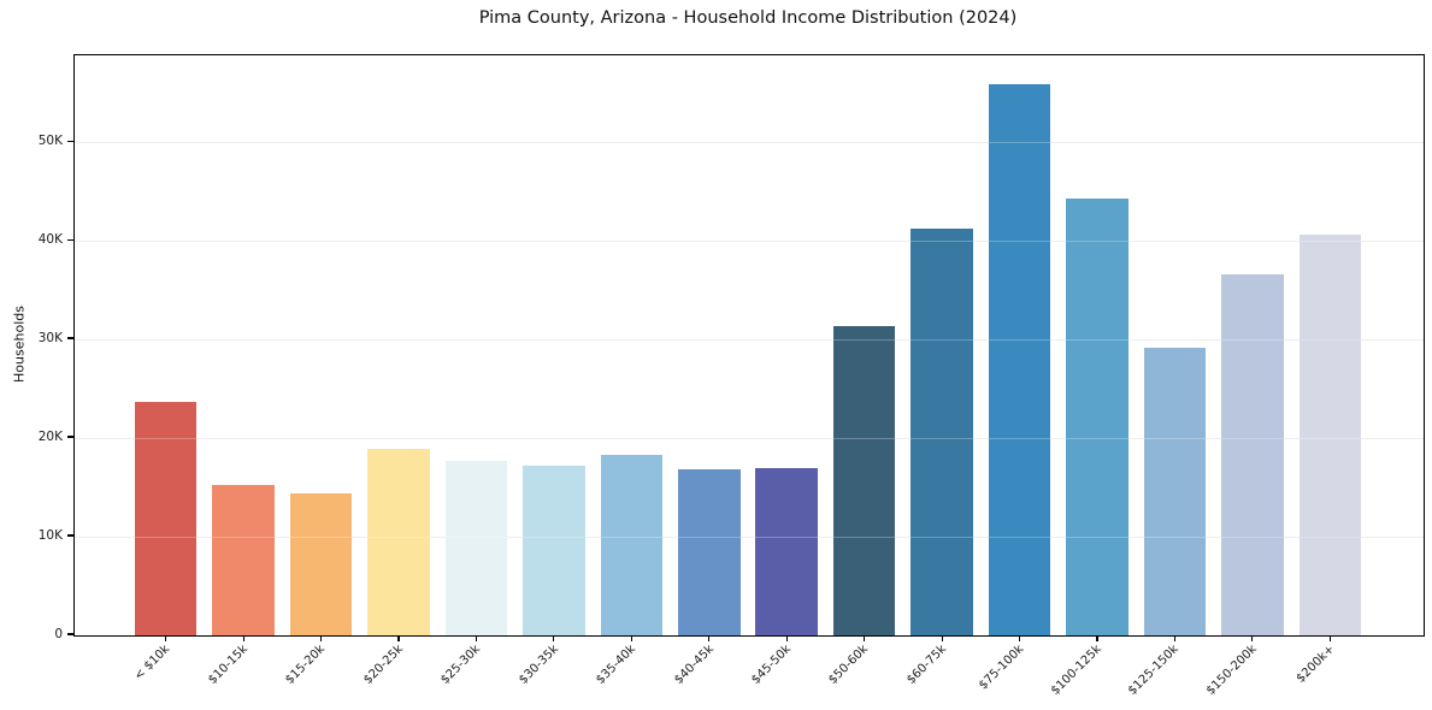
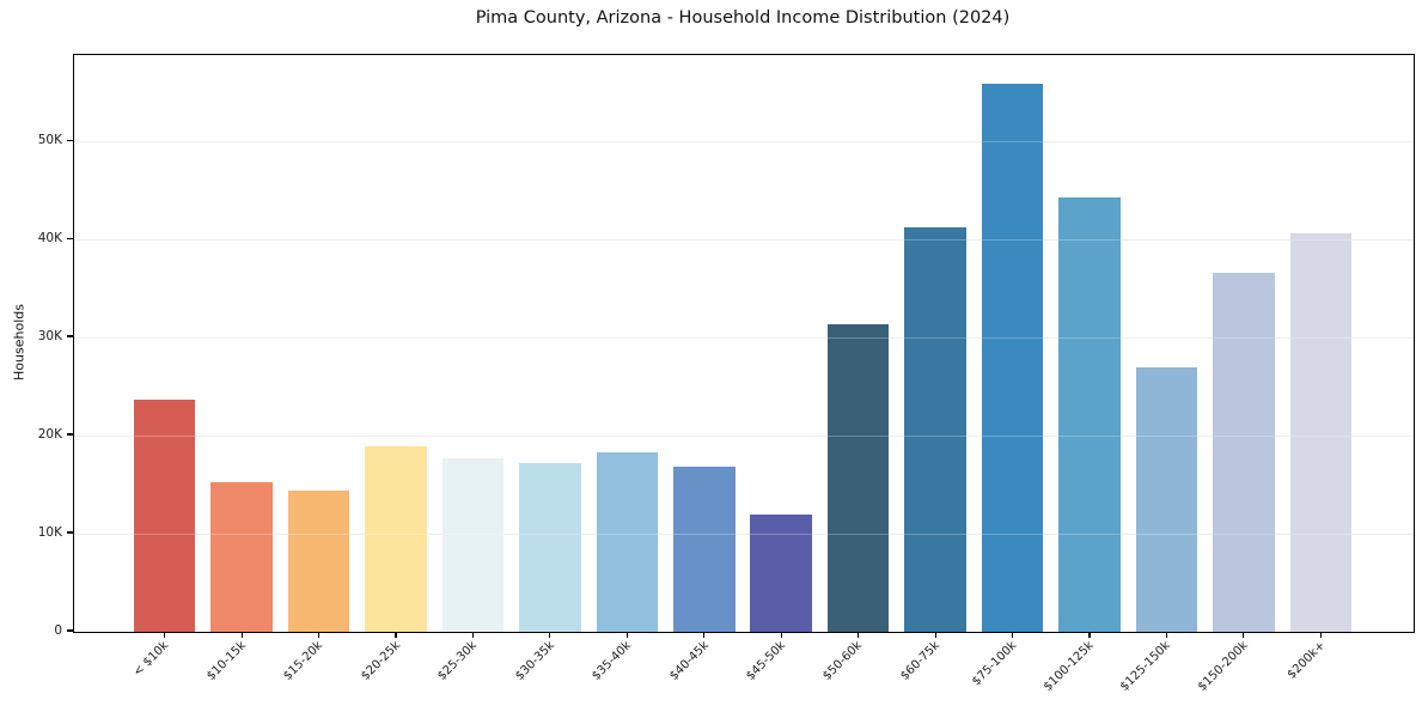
$45-50k: 17K -> 12K
$125-150k: 29K -> 27K
